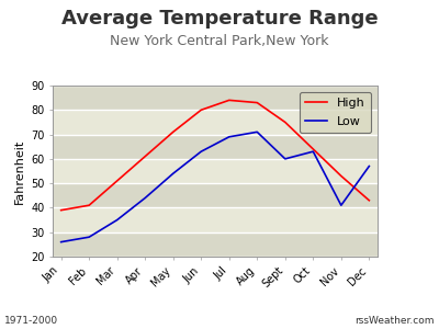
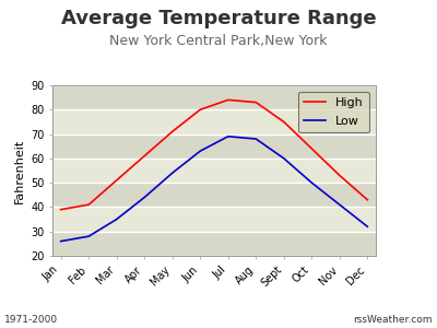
Low/Aug: 71 -> 68
Low/Oct: 63 -> 50
Low/Dec: 57 -> 32
